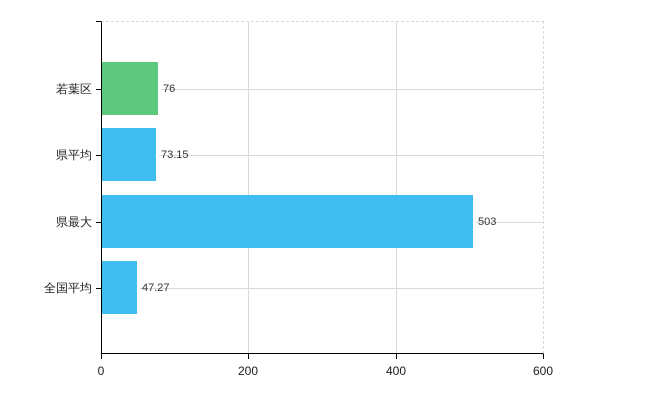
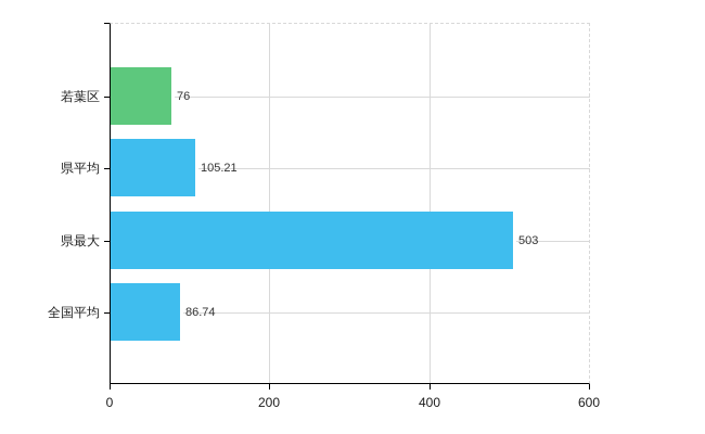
県平均: 73.15 -> 105.21
全国平均: 47.27 -> 86.74
